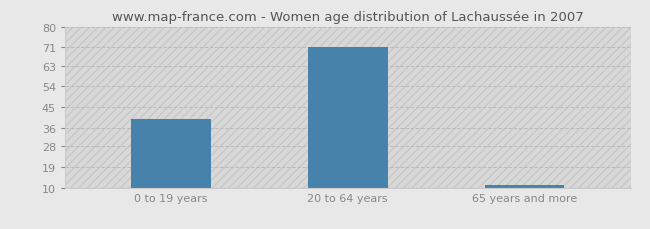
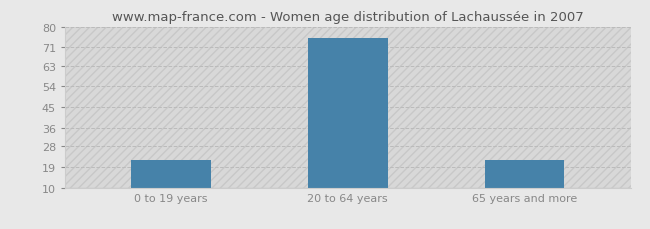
0 to 19 years: 40 -> 22
20 to 64 years: 71 -> 75
65 years and more: 11 -> 22
